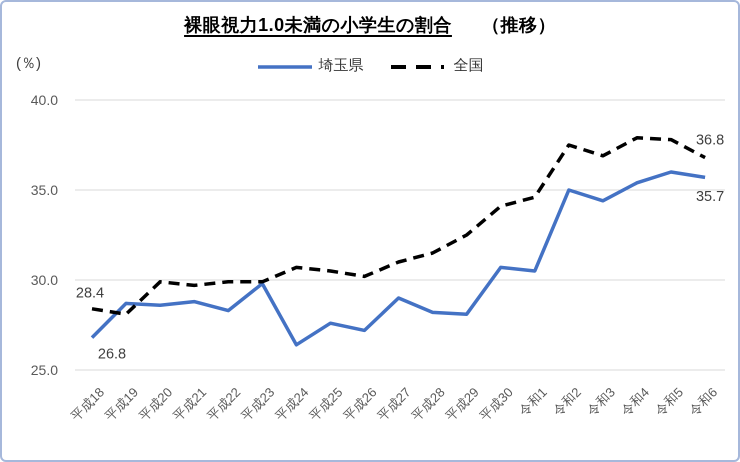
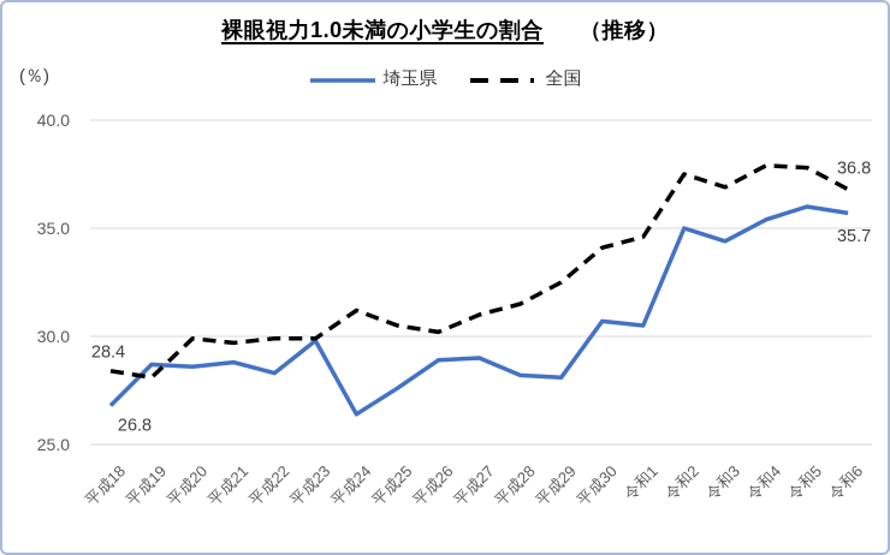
全国/平成24: 30.7 -> 31.2
埼玉県/平成26: 27.2 -> 28.9
